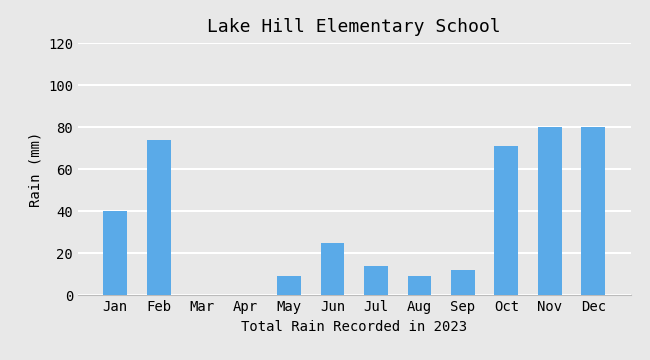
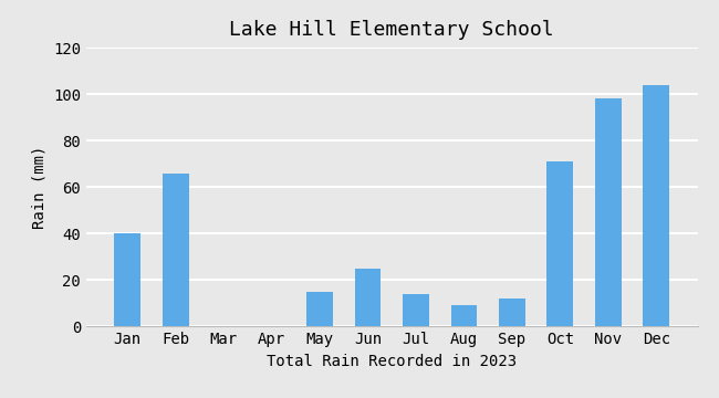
Feb: 74 -> 66
May: 9 -> 15
Nov: 80 -> 98
Dec: 80 -> 104
